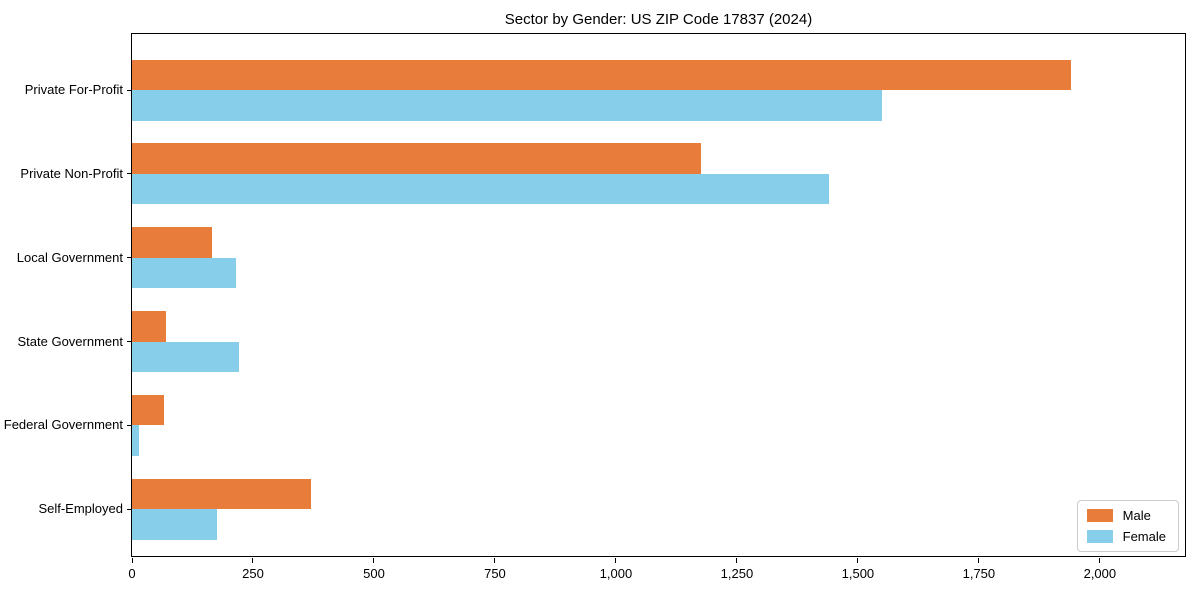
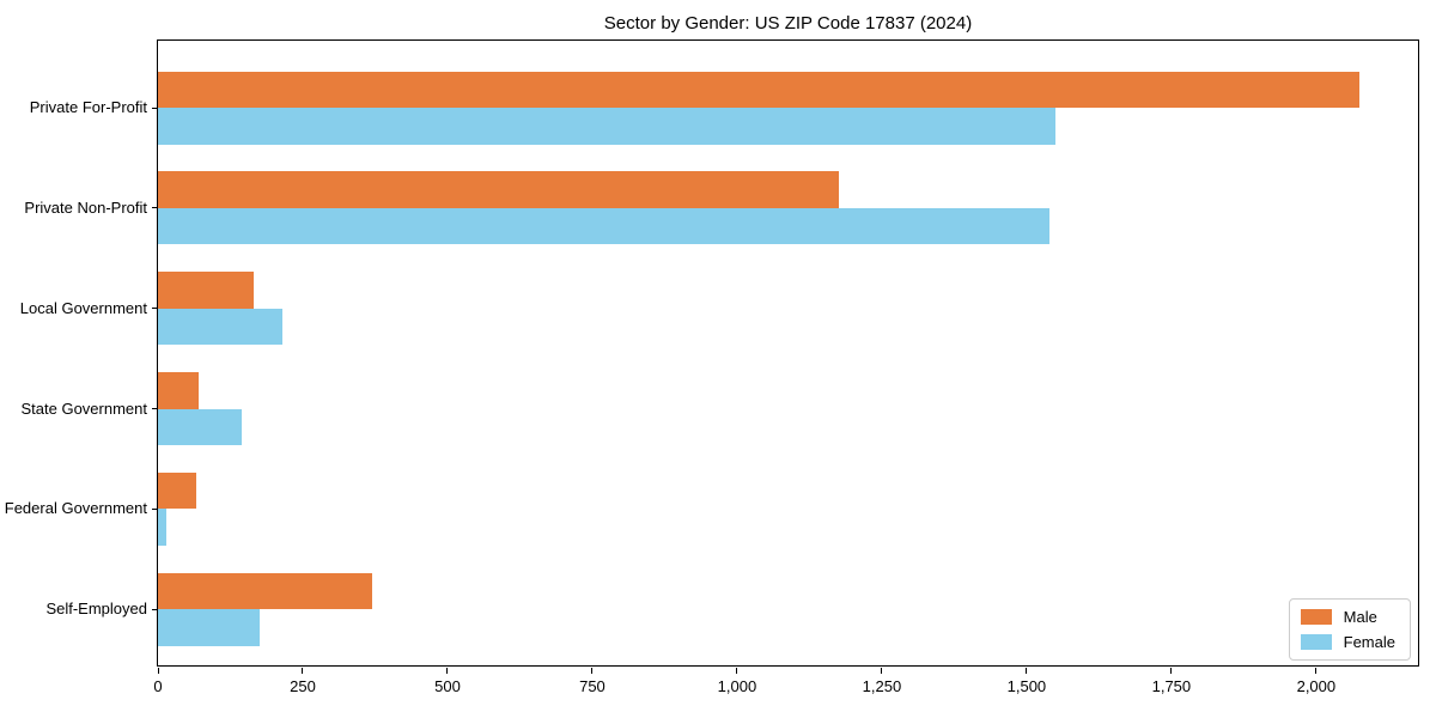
Male/Private For-Profit: 1940 -> 2080
Female/Private Non-Profit: 1440 -> 1540
Female/State Government: 220 -> 140
